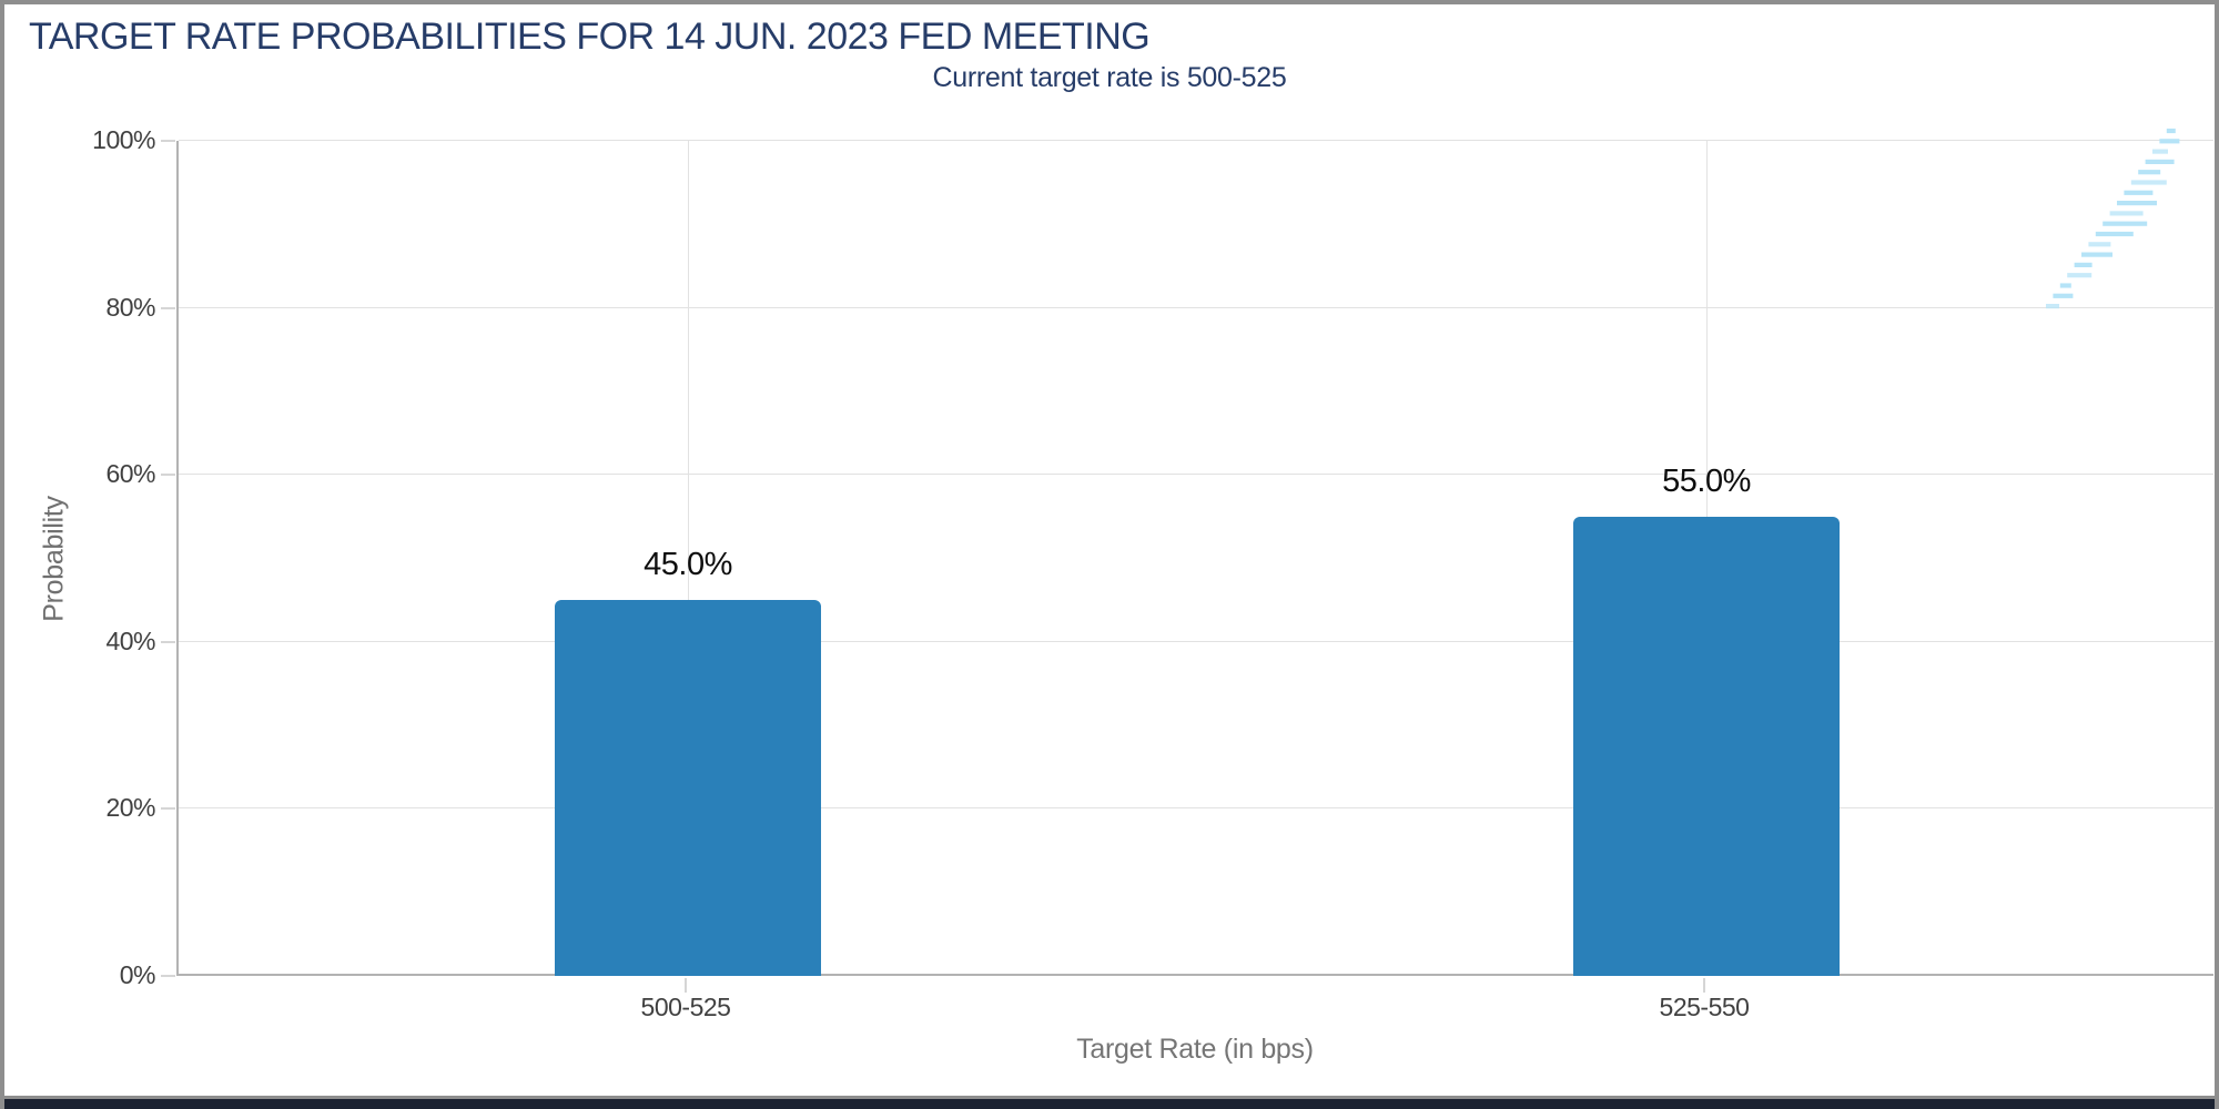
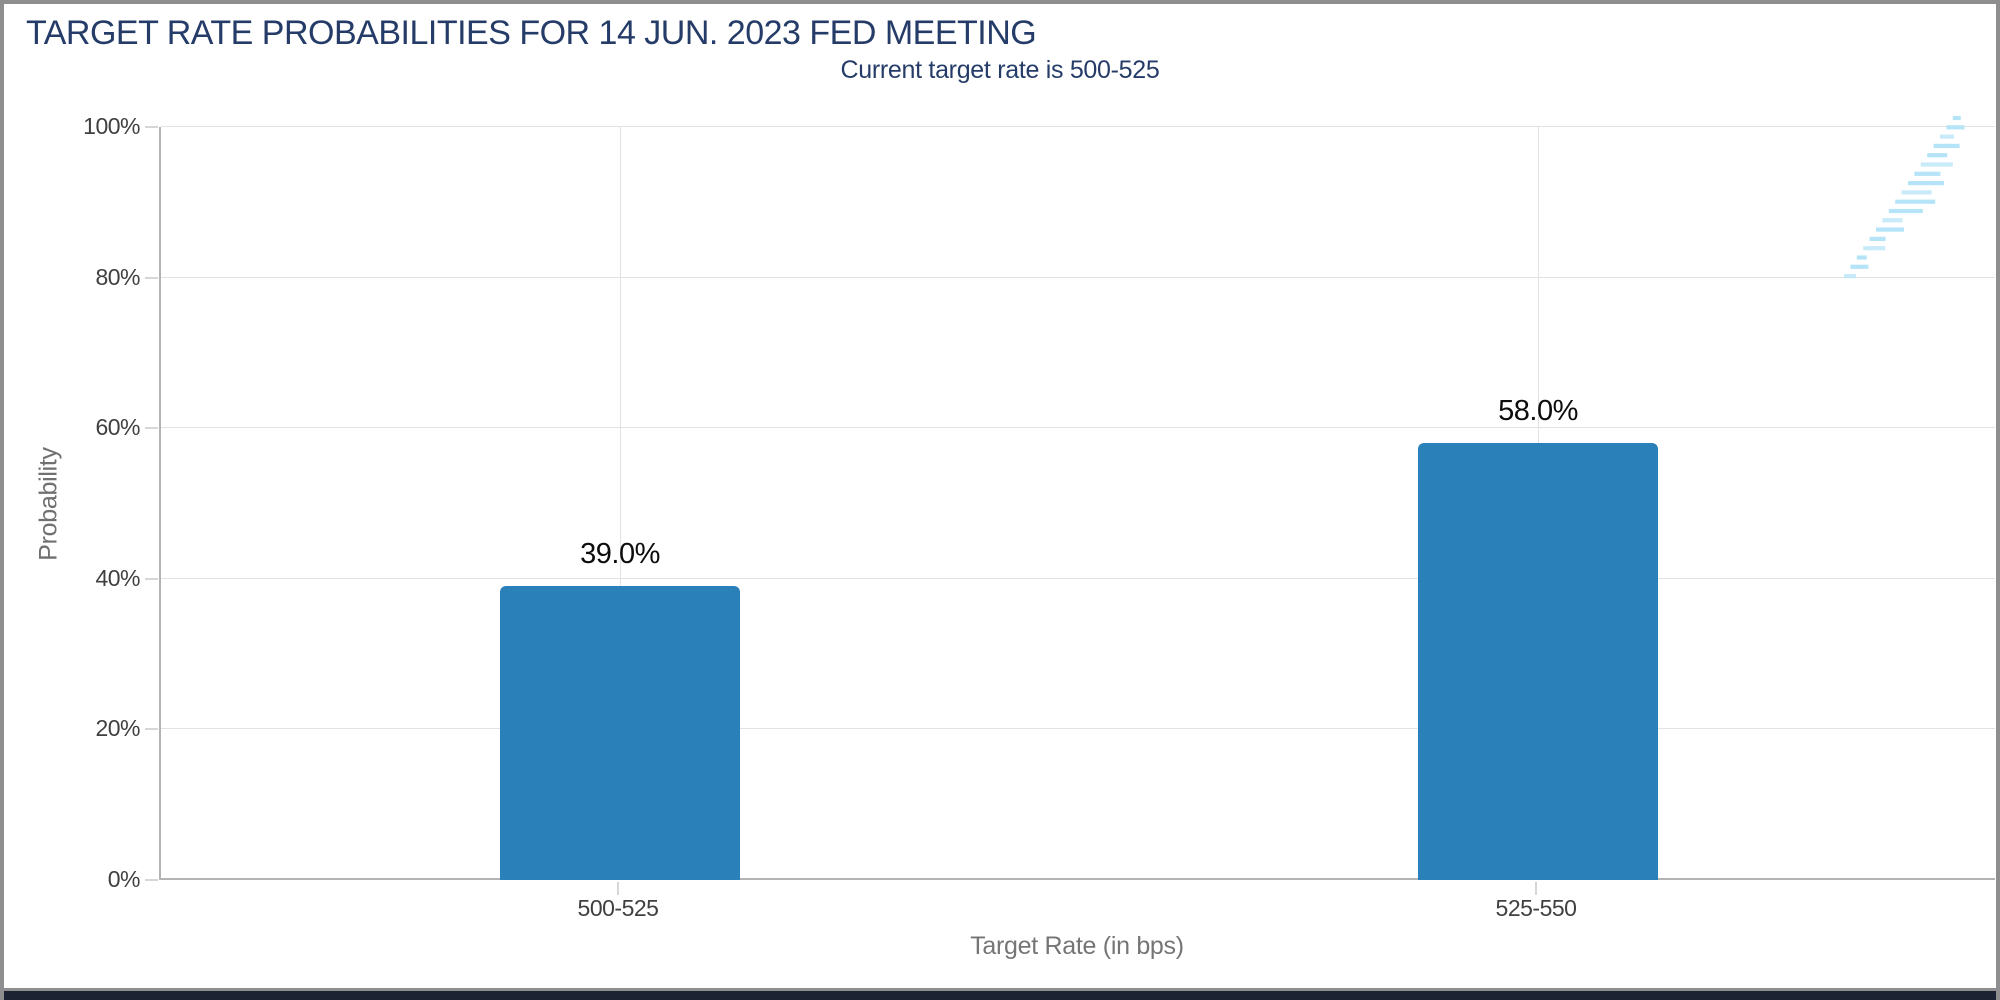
500-525: 45.0% -> 39.0%
525-550: 55.0% -> 58.0%
